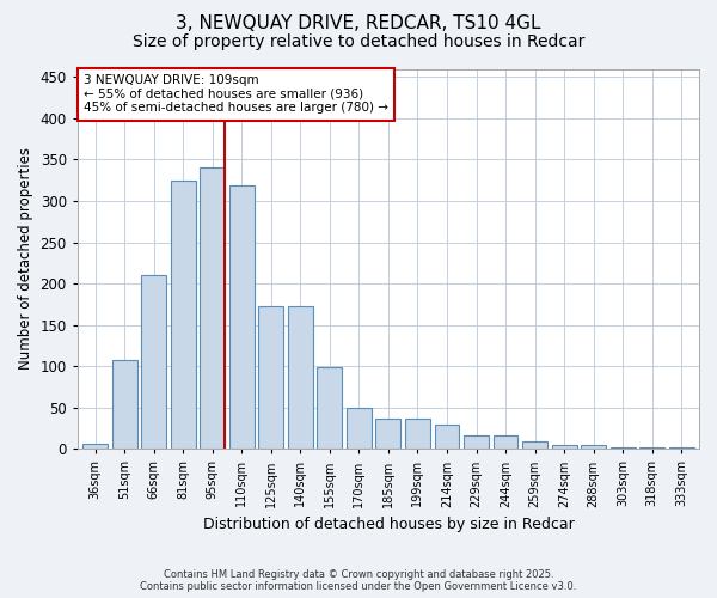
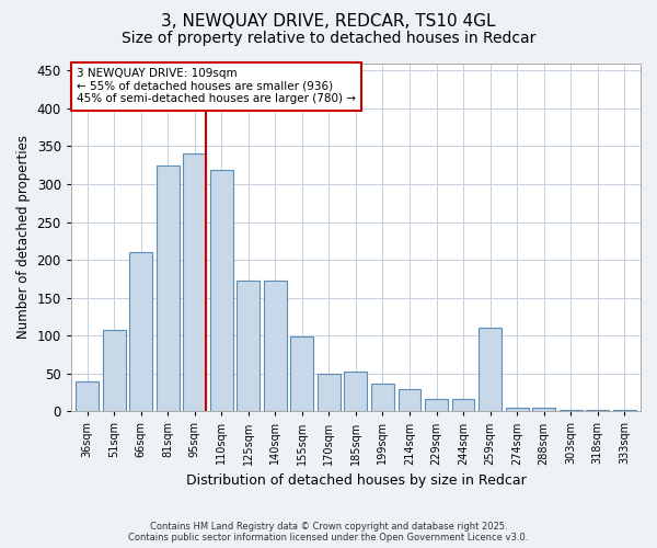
36sqm: 6 -> 40
185sqm: 36 -> 52
259sqm: 9 -> 110
